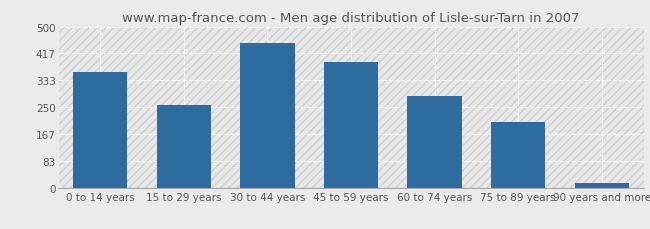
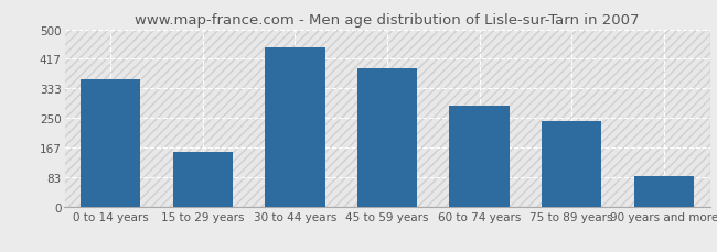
15 to 29 years: 255 -> 155
75 to 89 years: 205 -> 240
90 years and more: 15 -> 85
